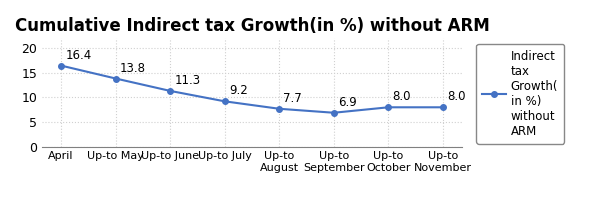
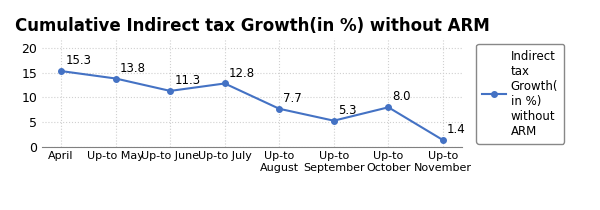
April: 16.4 -> 15.3
Up-to July: 9.2 -> 12.8
Up-to September: 6.9 -> 5.3
Up-to November: 8.0 -> 1.4
